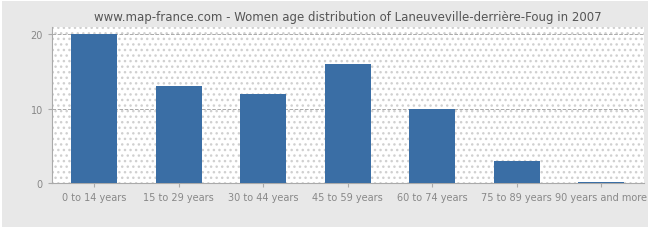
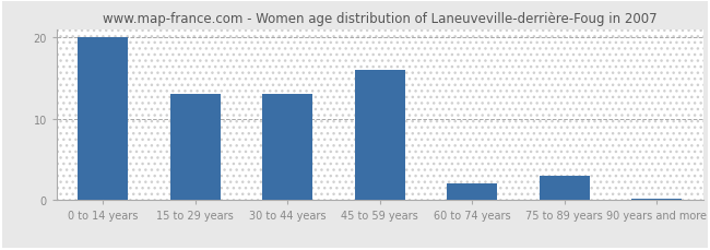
30 to 44 years: 12.0 -> 13.0
60 to 74 years: 10.0 -> 2.0
